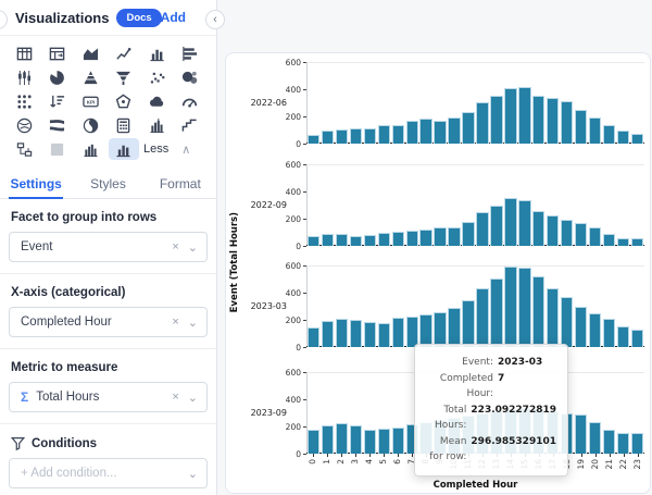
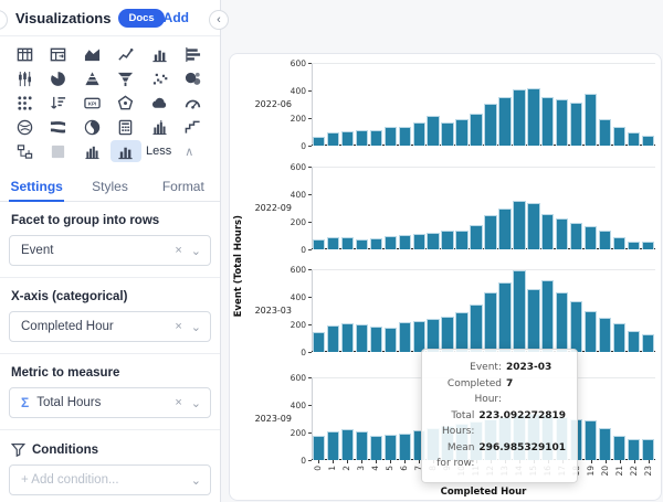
2022-06/8: 180 -> 220
2023-03/15: 580 -> 460
2022-06/19: 250 -> 380
